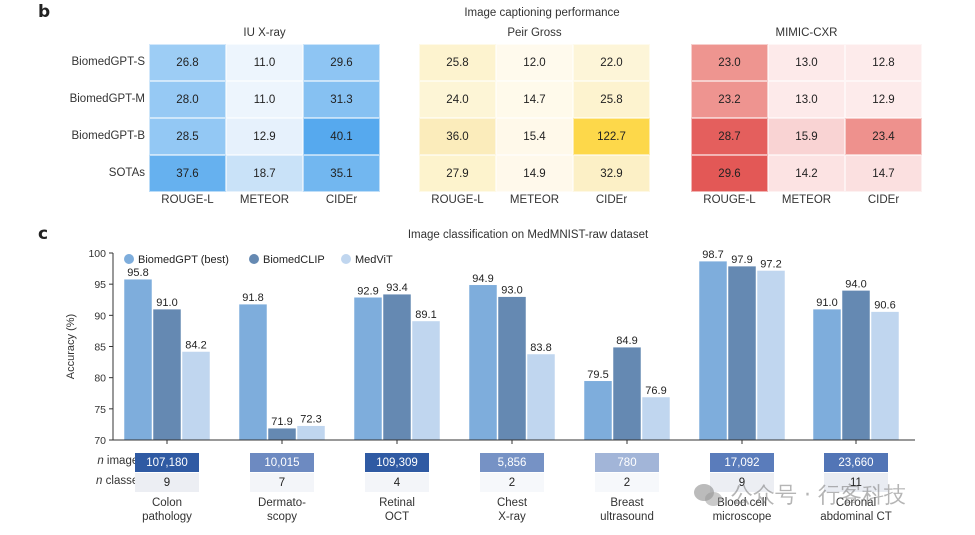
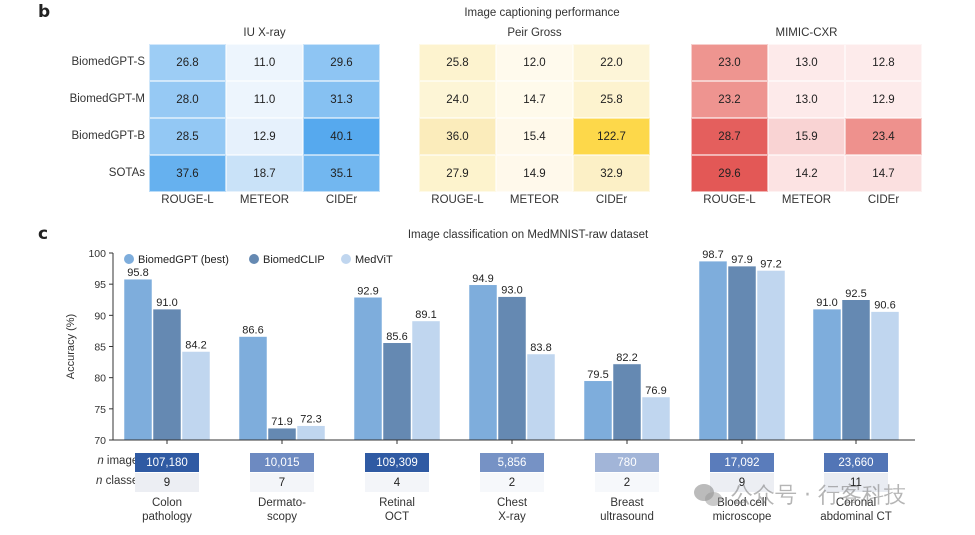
Image classification on MedMNIST-raw dataset/BiomedGPT (best)/Dermato- scopy: 91.8 -> 86.6
Image classification on MedMNIST-raw dataset/BiomedCLIP/Retinal OCT: 93.4 -> 85.6
Image classification on MedMNIST-raw dataset/BiomedCLIP/Breast ultrasound: 84.9 -> 82.2
Image classification on MedMNIST-raw dataset/BiomedCLIP/Coronal abdominal CT: 94.0 -> 92.5
